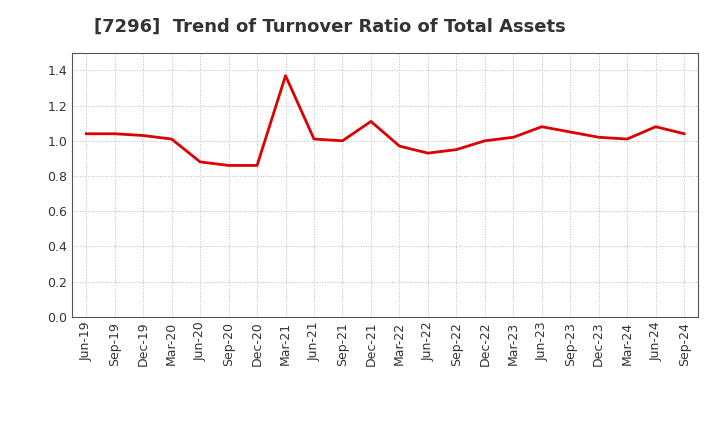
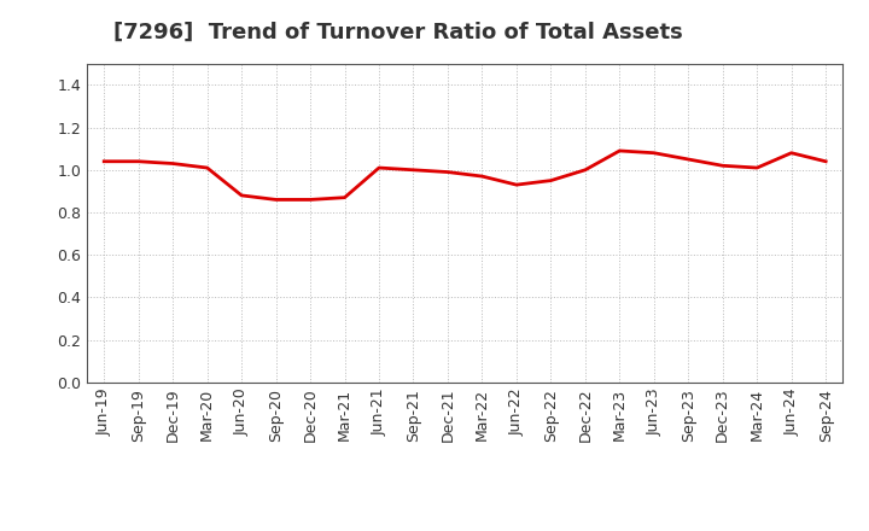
Mar-21: 1.37 -> 0.87
Dec-21: 1.11 -> 0.99
Mar-23: 1.02 -> 1.09
